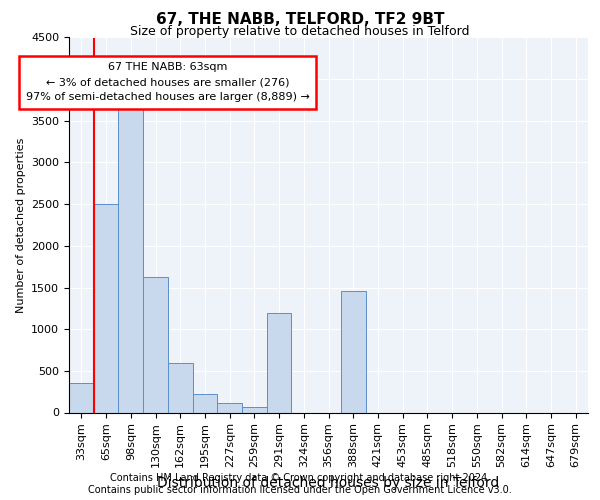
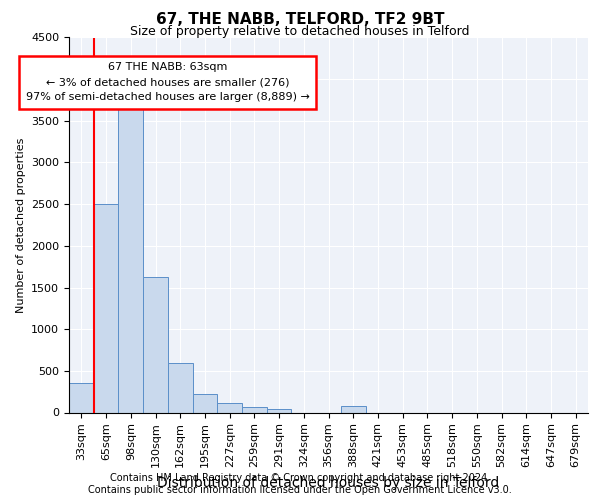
291sqm: 1200 -> 40
388sqm: 1460 -> 80
